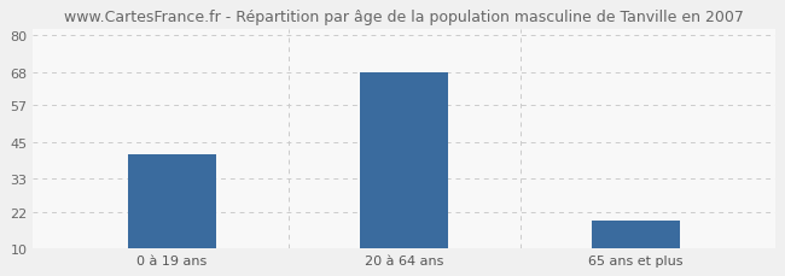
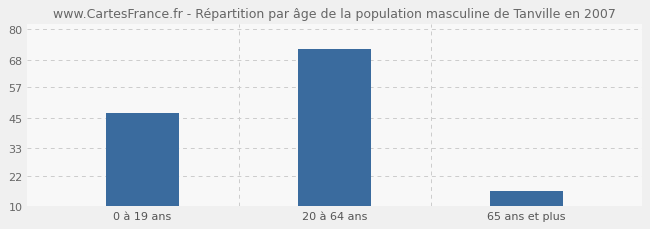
0 à 19 ans: 41 -> 47
20 à 64 ans: 68 -> 72
65 ans et plus: 19 -> 16
